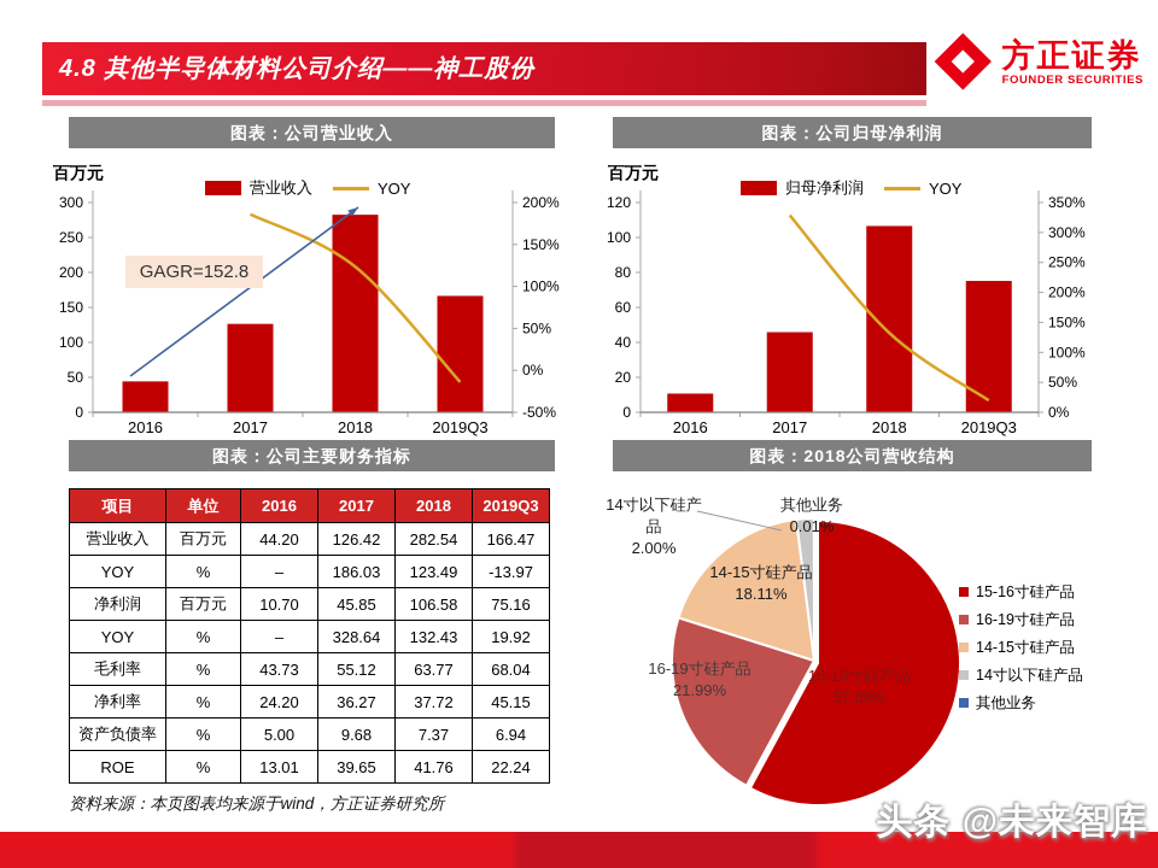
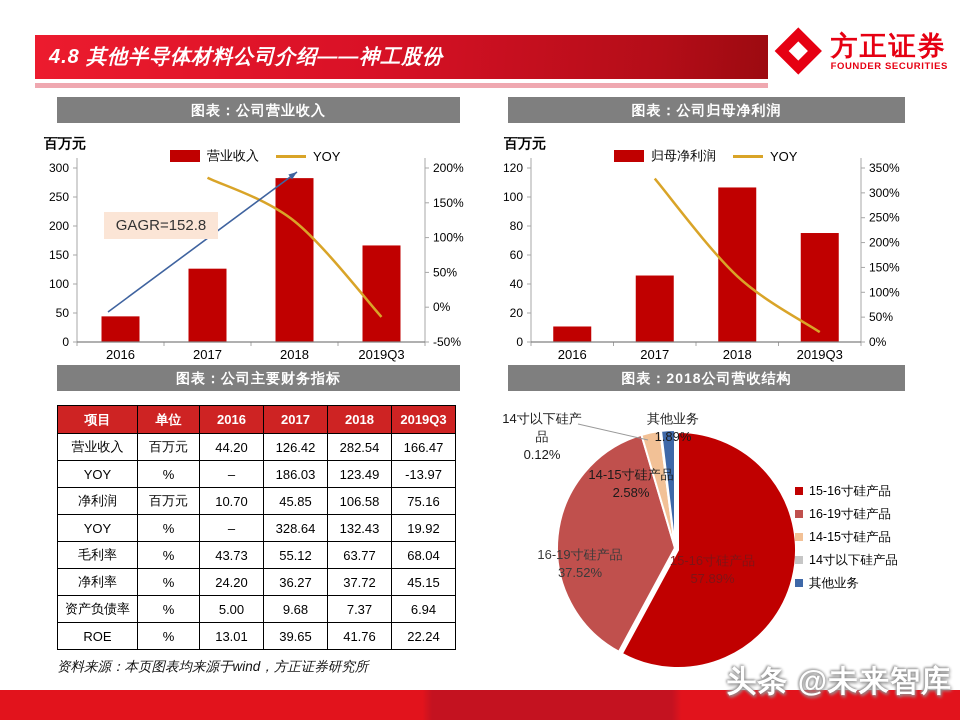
图表：2018公司营收结构/16-19寸硅产品: 21.99% -> 37.52%
图表：2018公司营收结构/14-15寸硅产品: 18.11% -> 2.58%
图表：2018公司营收结构/14寸以下硅产品: 2.00% -> 0.12%
图表：2018公司营收结构/其他业务: 0.01% -> 1.89%
